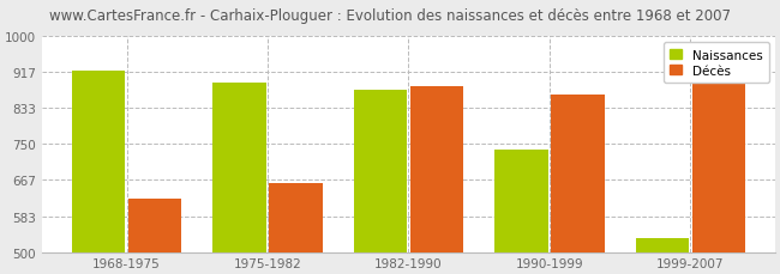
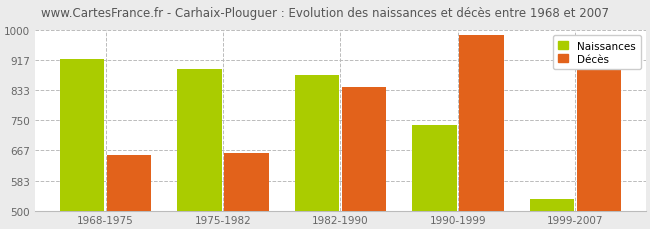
Décès/1968-1975: 625 -> 655
Décès/1982-1990: 885 -> 843
Décès/1990-1999: 865 -> 987
